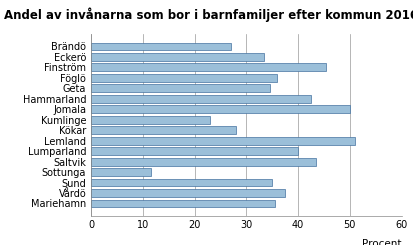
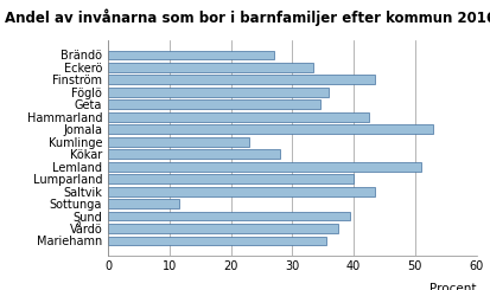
Finström: 45.4 -> 43.5
Jomala: 50.0 -> 53.0
Sund: 35.0 -> 39.5
